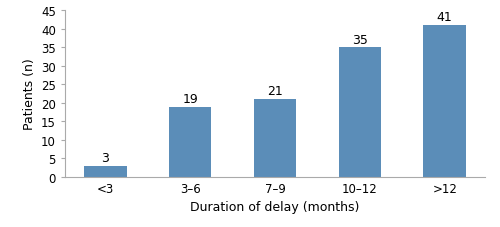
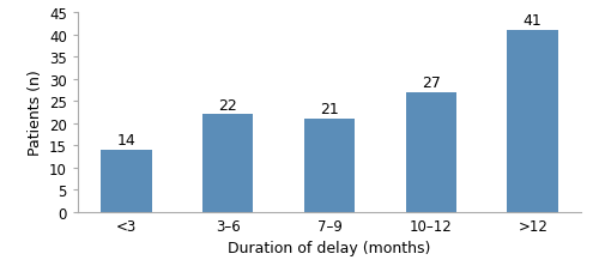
<3: 3 -> 14
3–6: 19 -> 22
10–12: 35 -> 27
